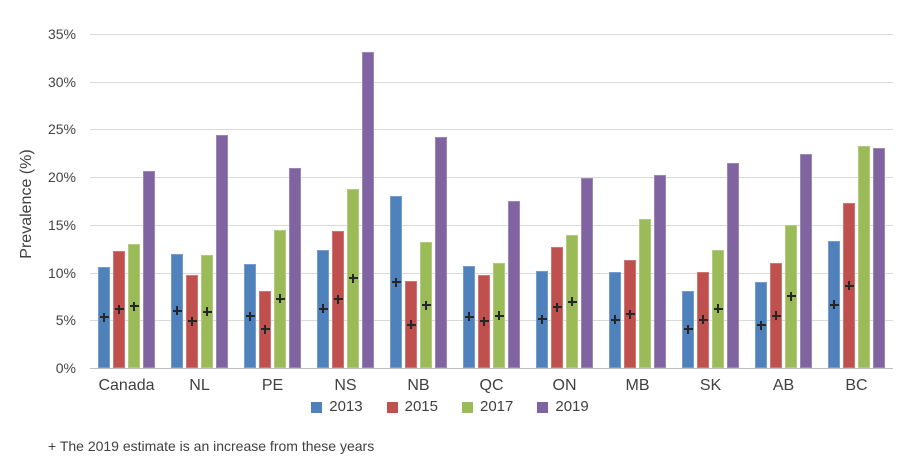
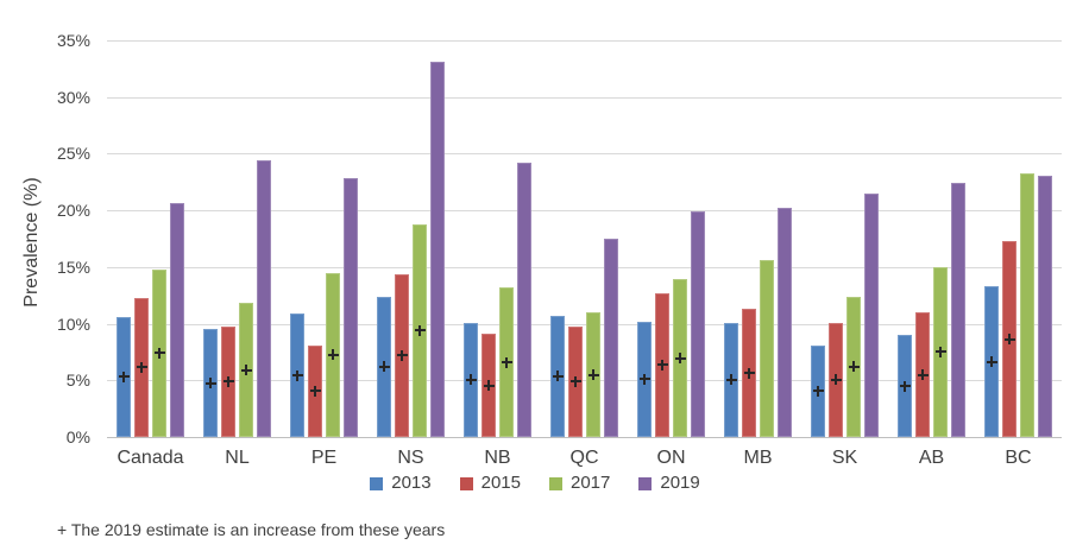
2017/Canada: 13% -> 15%
2013/NL: 12% -> 10%
2019/PE: 21% -> 23%
2013/NB: 18% -> 10%
